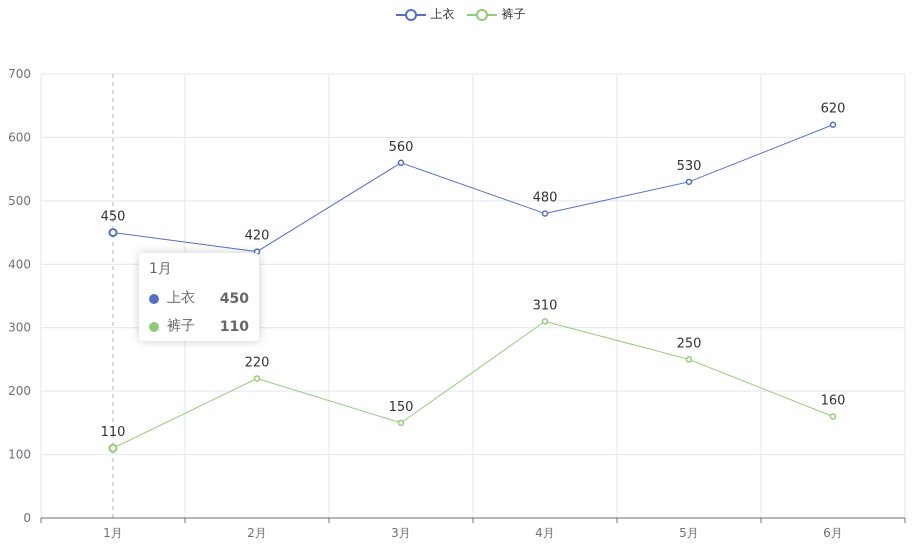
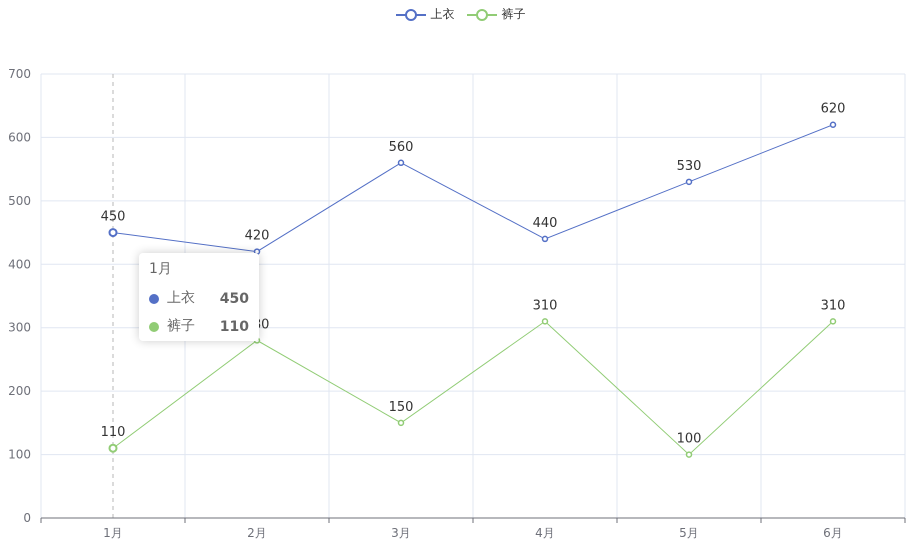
裤子/2月: 220 -> 280
上衣/4月: 480 -> 440
裤子/5月: 250 -> 100
裤子/6月: 160 -> 310
